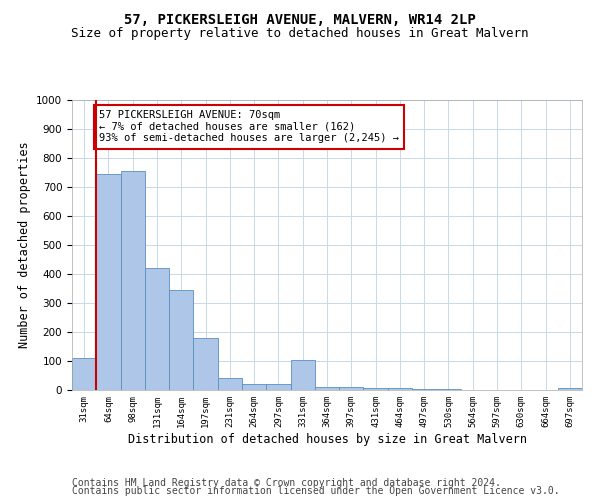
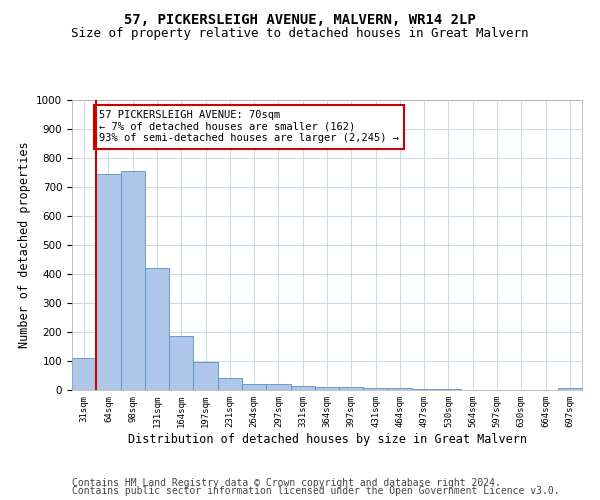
164sqm: 345 -> 185
197sqm: 180 -> 95
331sqm: 105 -> 15
